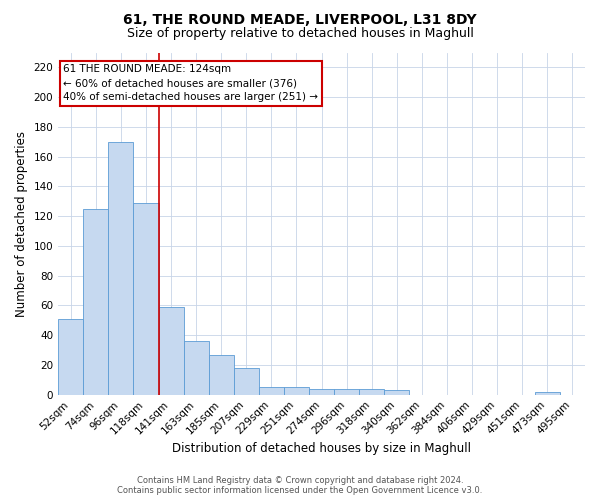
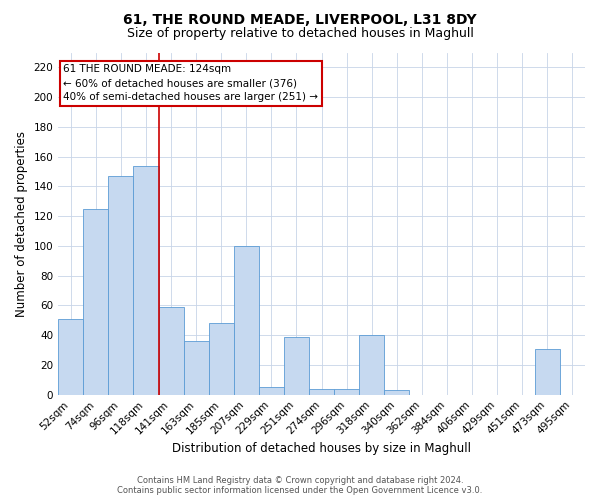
96sqm: 170 -> 147
118sqm: 129 -> 154
185sqm: 27 -> 48
207sqm: 18 -> 100
251sqm: 5 -> 39
318sqm: 4 -> 40
473sqm: 2 -> 31
